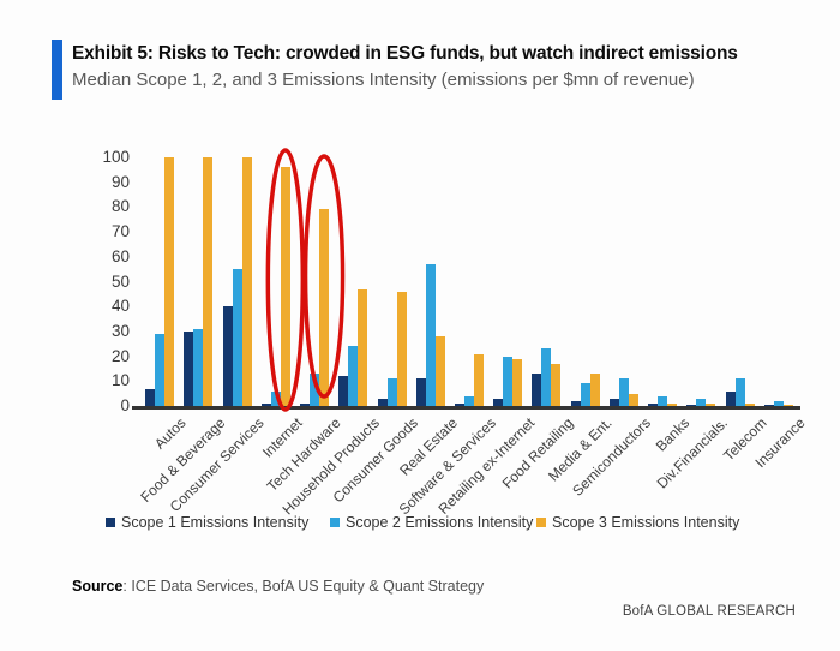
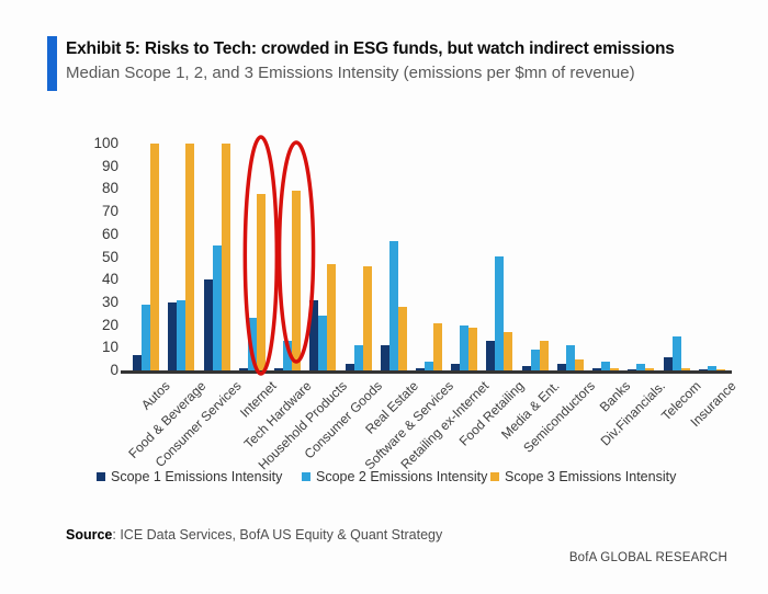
Scope 2 Emissions Intensity/Internet: 6 -> 23
Scope 3 Emissions Intensity/Internet: 96 -> 78
Scope 1 Emissions Intensity/Household Products: 12 -> 31
Scope 2 Emissions Intensity/Food Retailing: 23 -> 50
Scope 2 Emissions Intensity/Telecom: 11 -> 15
